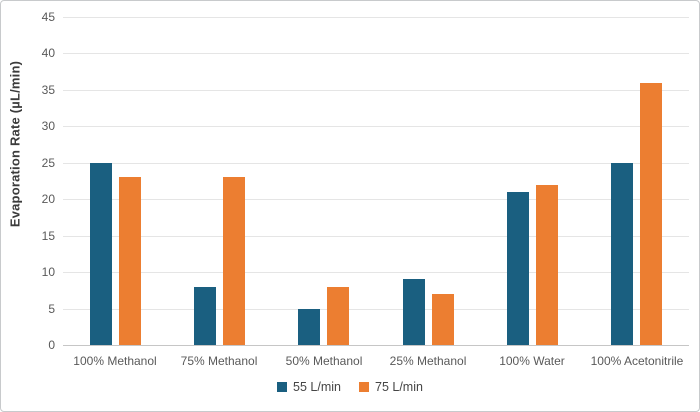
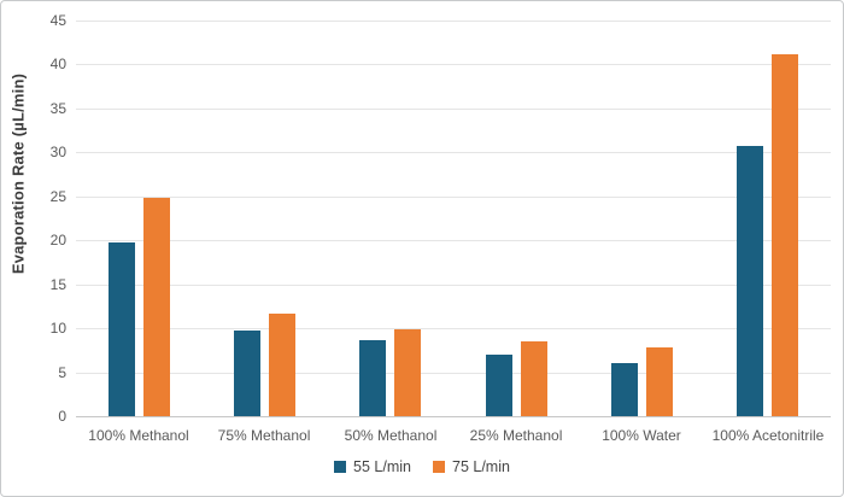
55 L/min/100% Methanol: 25 -> 20
75 L/min/100% Methanol: 23 -> 25
55 L/min/75% Methanol: 8 -> 10
75 L/min/75% Methanol: 23 -> 12
55 L/min/50% Methanol: 5 -> 9
75 L/min/50% Methanol: 8 -> 10
55 L/min/25% Methanol: 9 -> 7
75 L/min/25% Methanol: 7 -> 8
55 L/min/100% Water: 21 -> 6
75 L/min/100% Water: 22 -> 8
55 L/min/100% Acetonitrile: 25 -> 31
75 L/min/100% Acetonitrile: 36 -> 41
